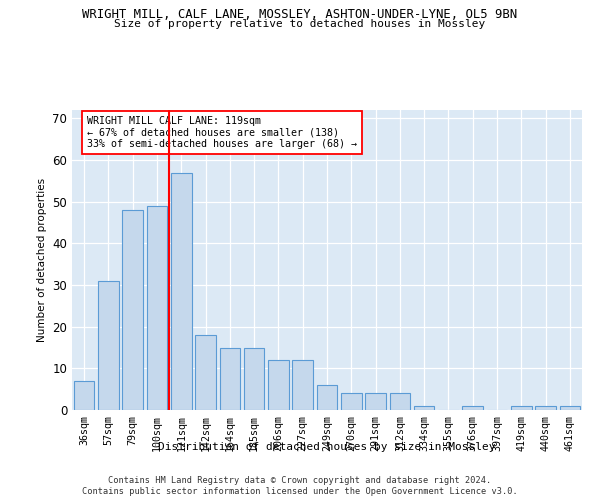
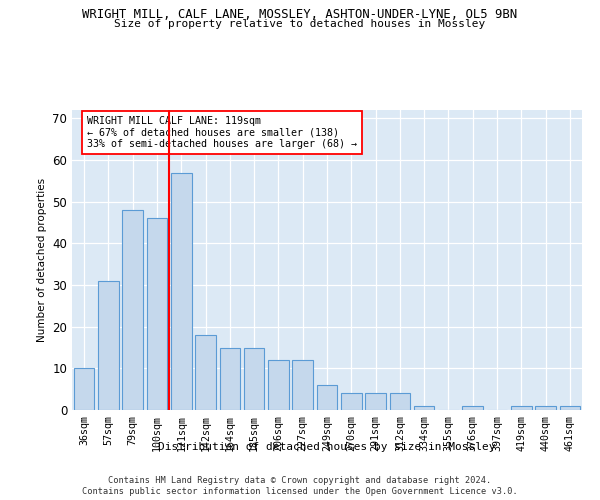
36sqm: 7 -> 10
100sqm: 49 -> 46
